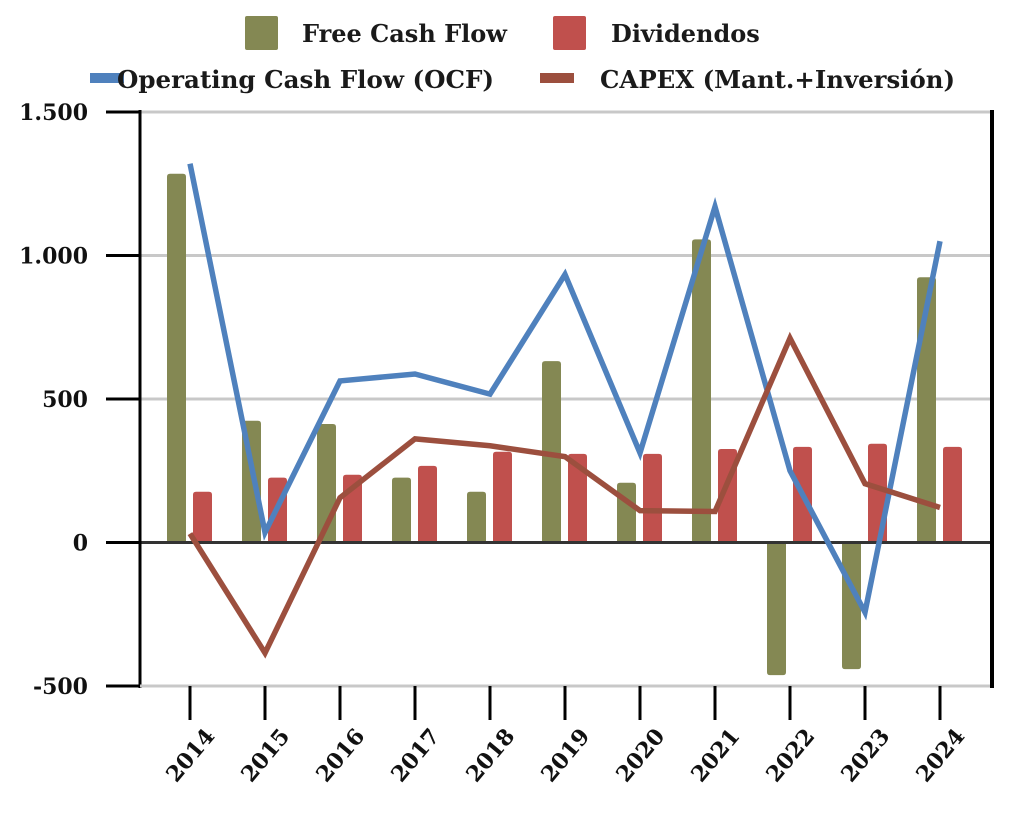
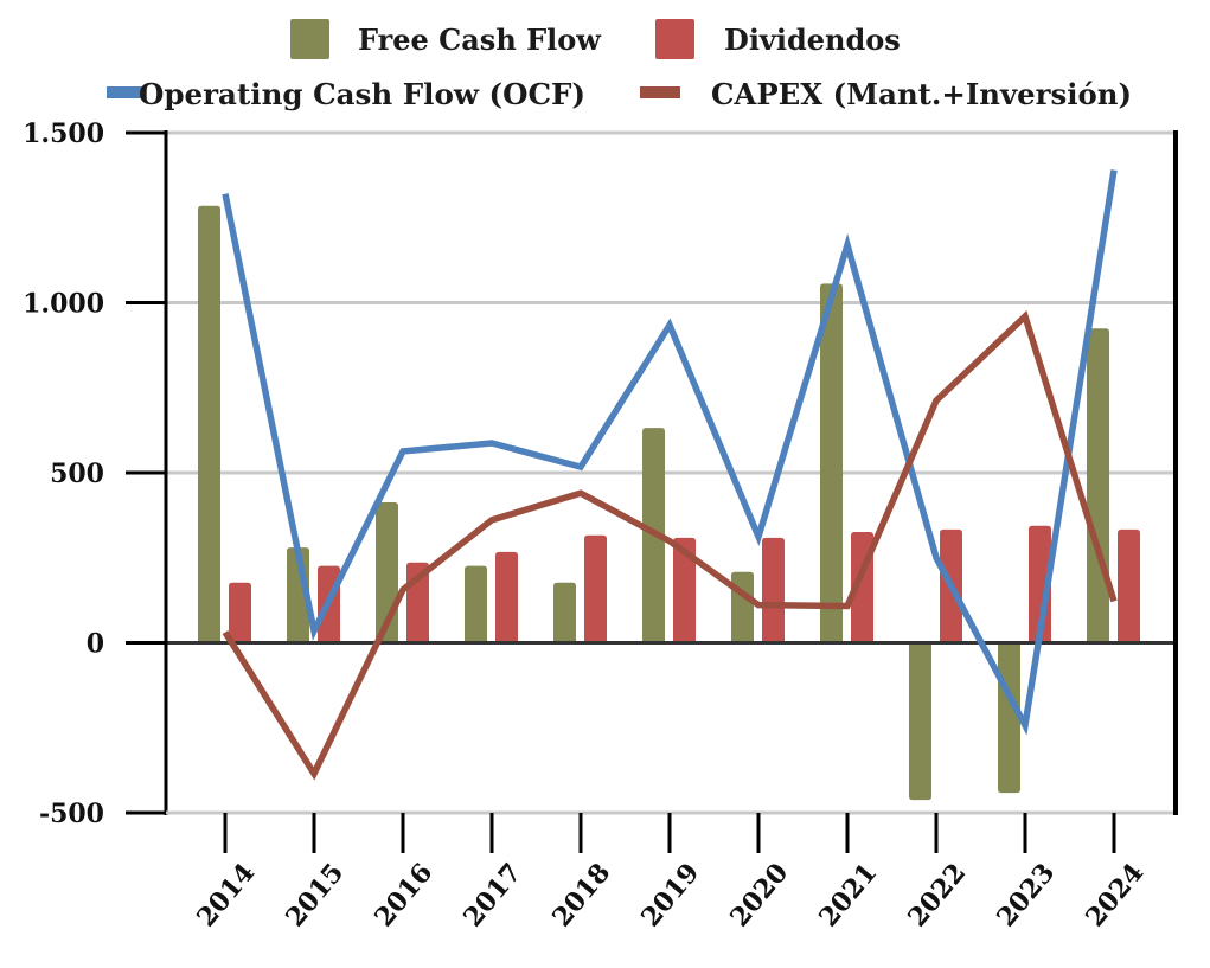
Free Cash Flow/2015: 420 -> 280
CAPEX (Mant.+Inversión)/2018: 340 -> 440
CAPEX (Mant.+Inversión)/2023: 200 -> 960
Operating Cash Flow (OCF)/2024: 1050 -> 1390
